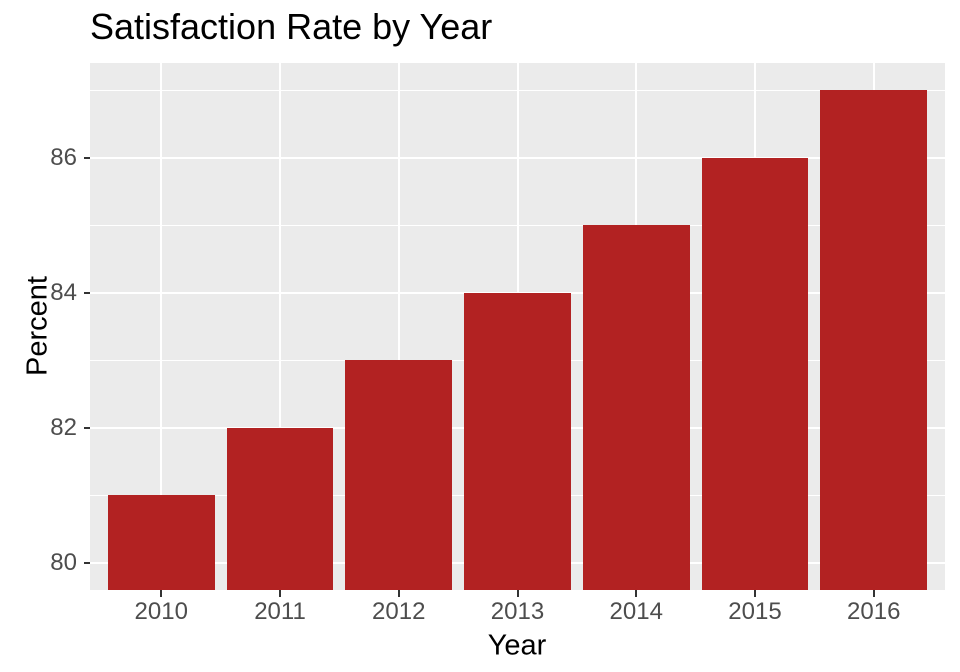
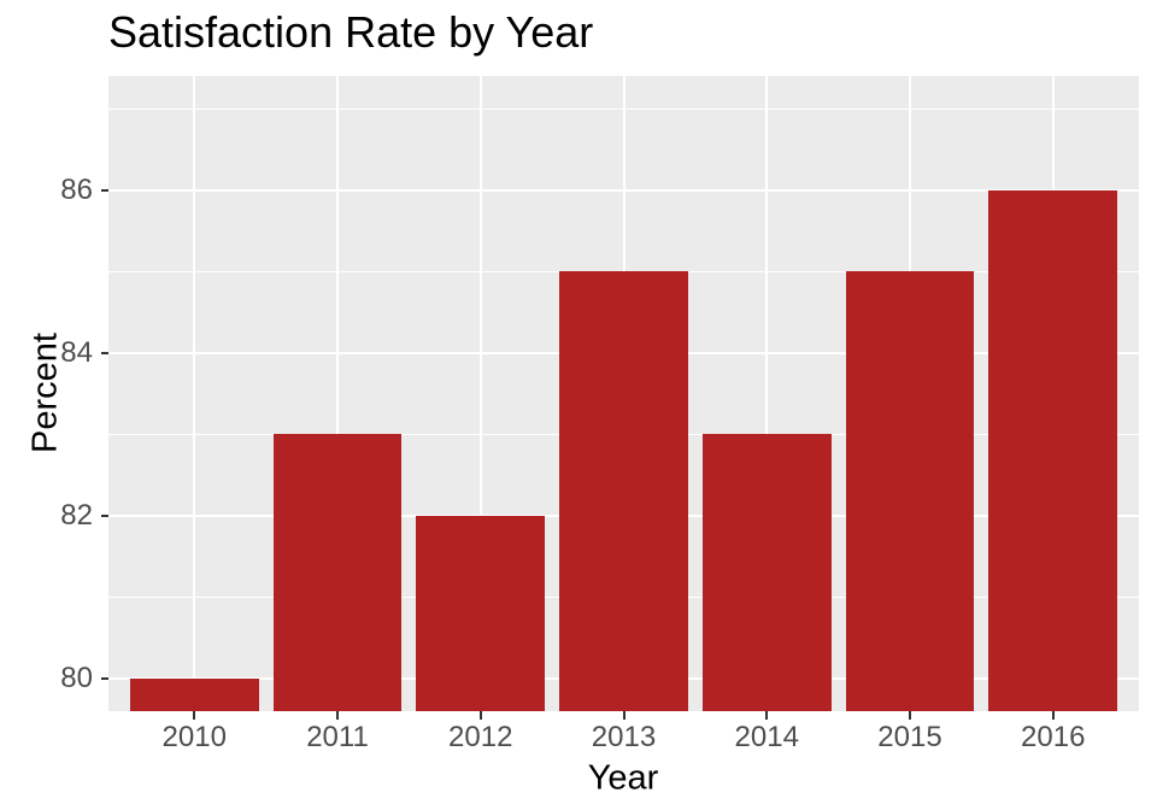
2010: 81 -> 80
2011: 82 -> 83
2012: 83 -> 82
2013: 84 -> 85
2014: 85 -> 83
2015: 86 -> 85
2016: 87 -> 86
